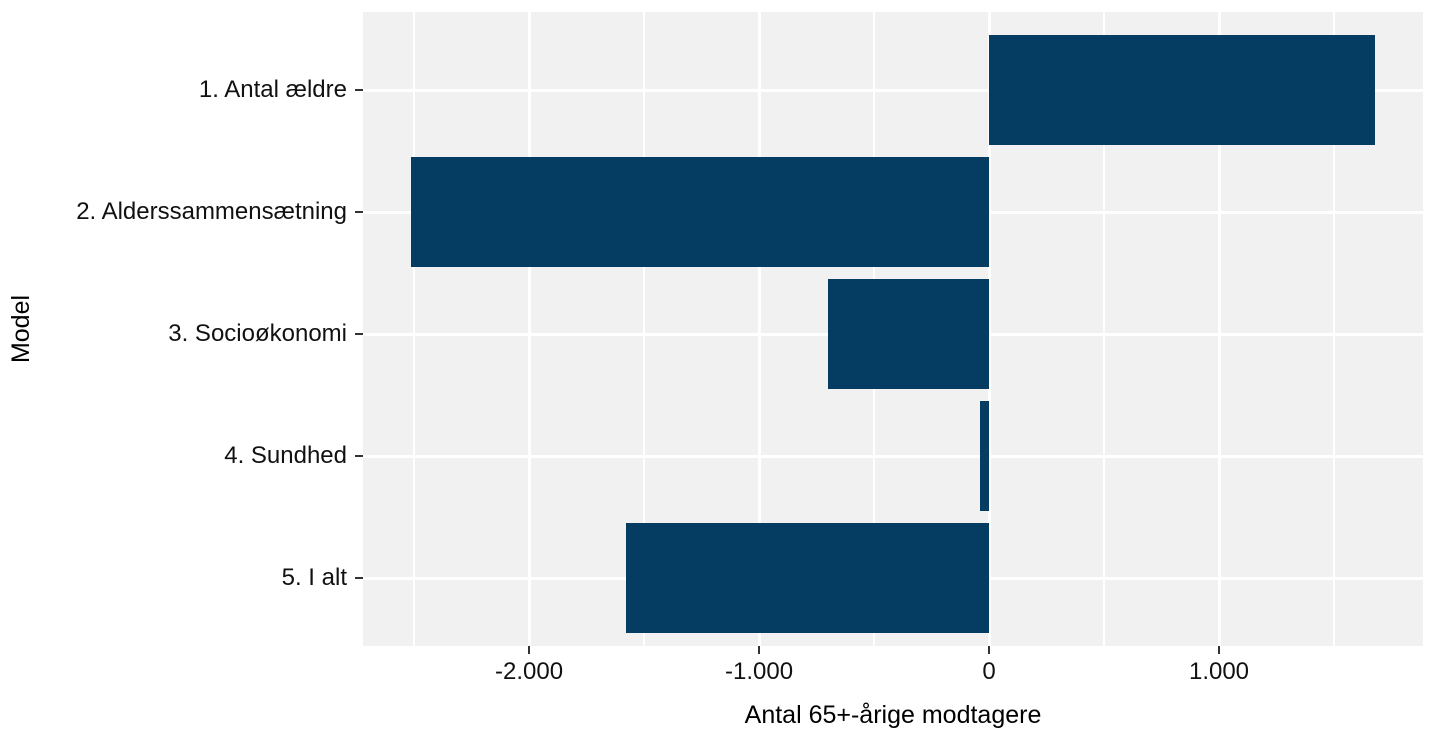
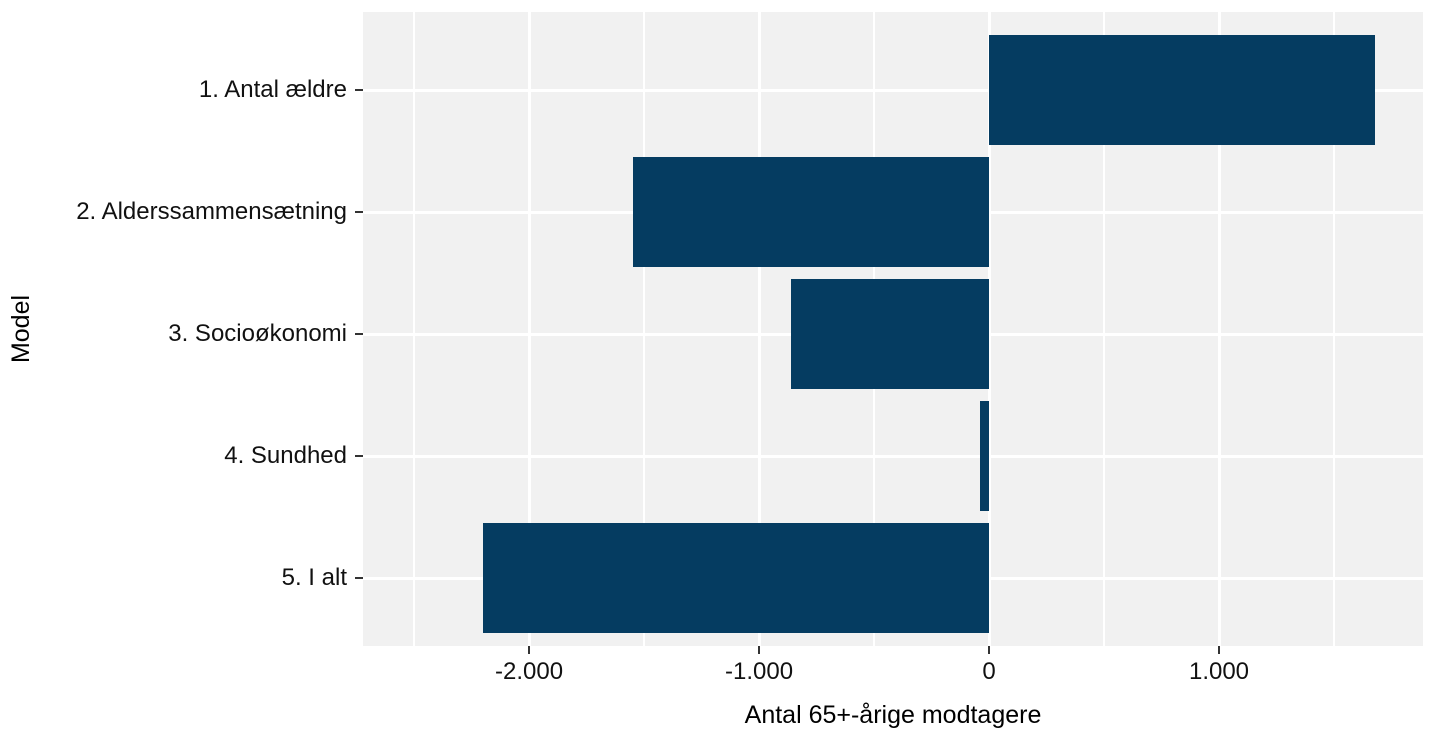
2. Alderssammensætning: -2520 -> -1550
3. Socioøkonomi: -700 -> -860
5. I alt: -1580 -> -2200
